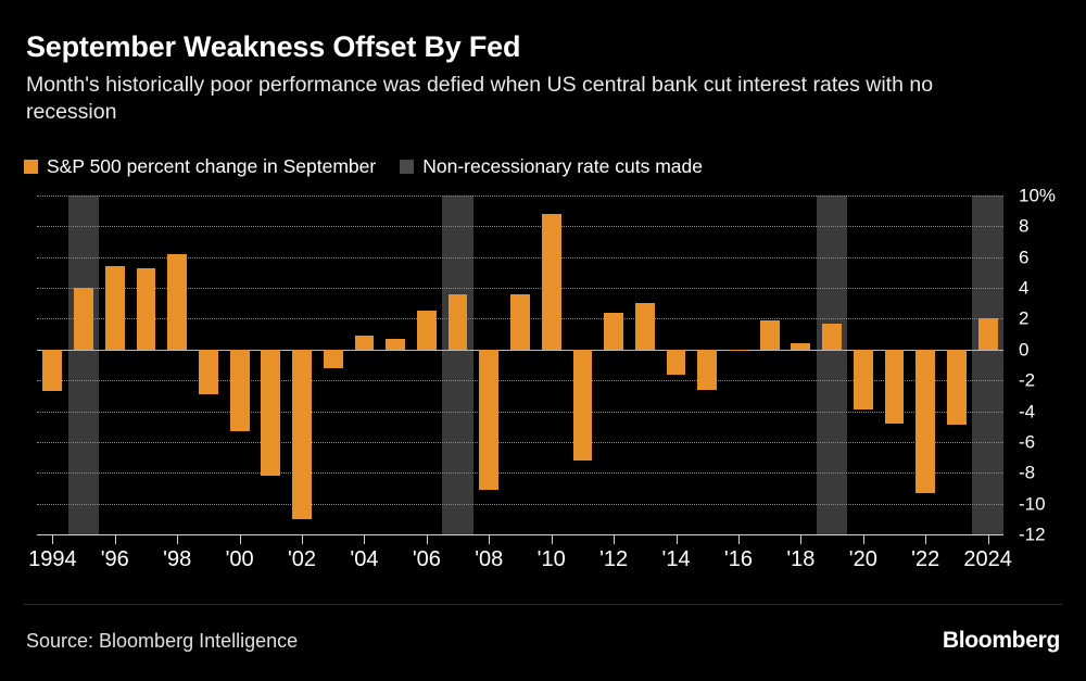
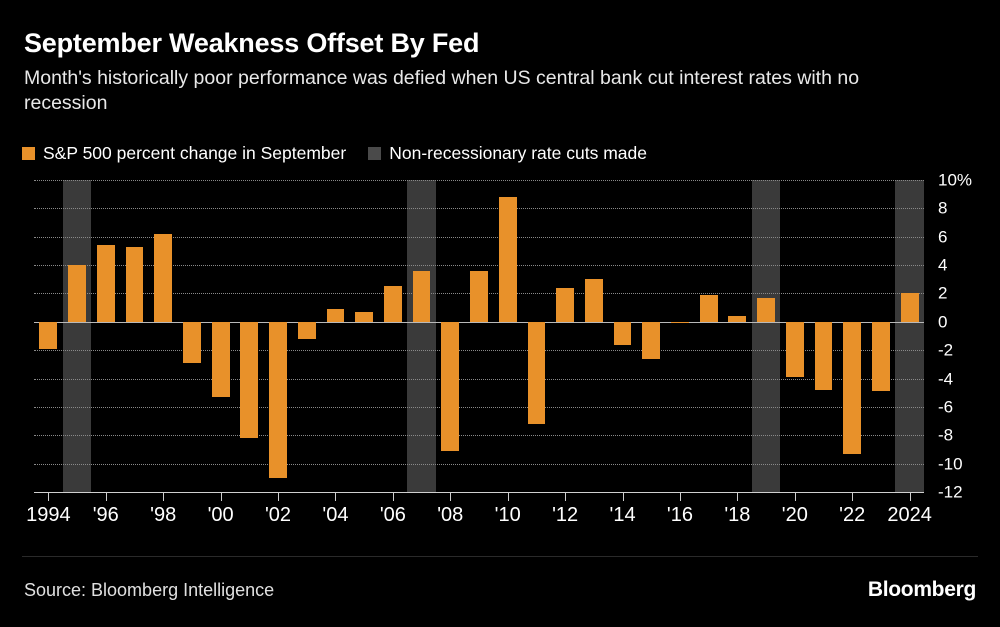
1994: -2.7% -> -1.9%
